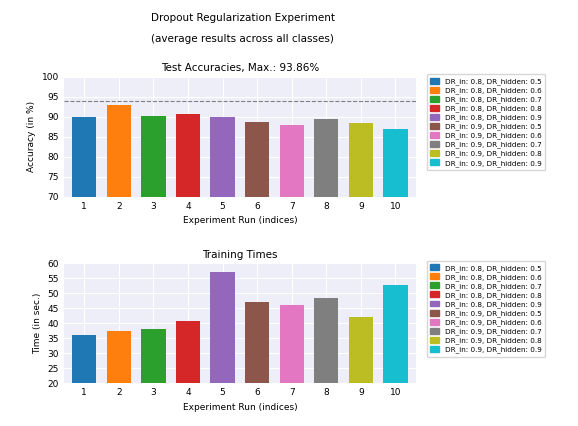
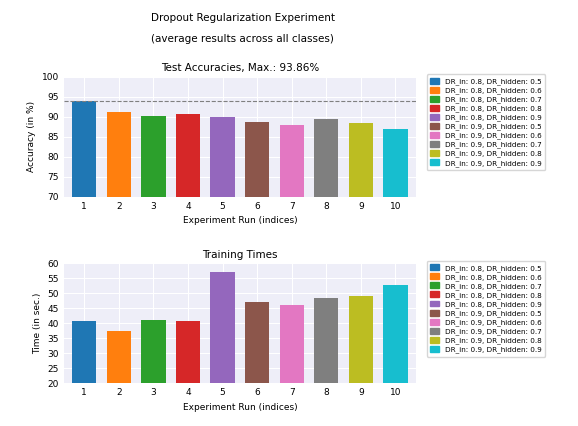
Test Accuracies, Max.: 93.86%/1: 90.0 -> 93.9
Test Accuracies, Max.: 93.86%/2: 93.0 -> 91.2
Training Times/1: 36.0 -> 40.8
Training Times/3: 38.0 -> 41.0
Training Times/9: 42.0 -> 49.0
